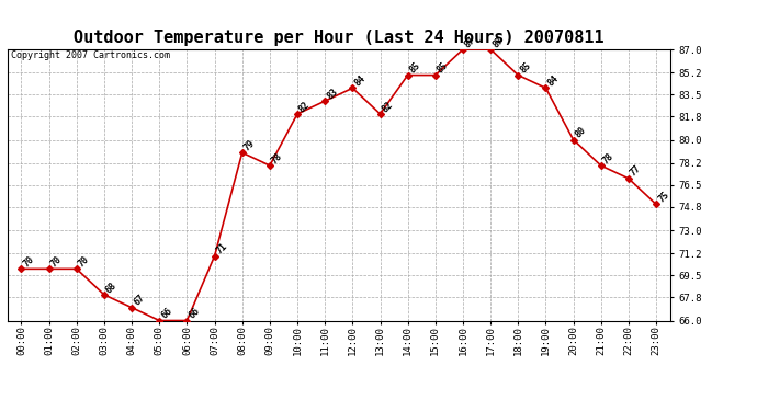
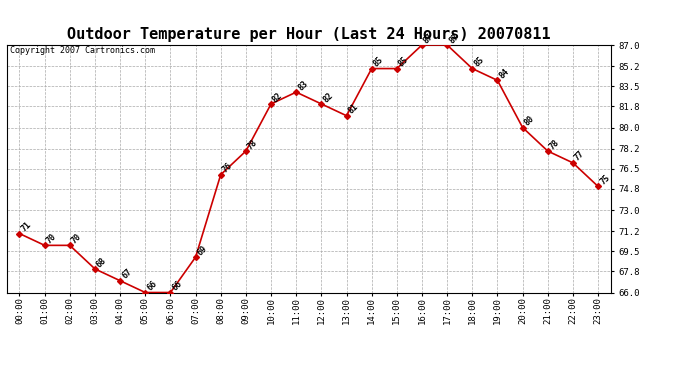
00:00: 70 -> 71
07:00: 71 -> 69
08:00: 79 -> 76
12:00: 84 -> 82
13:00: 82 -> 81
